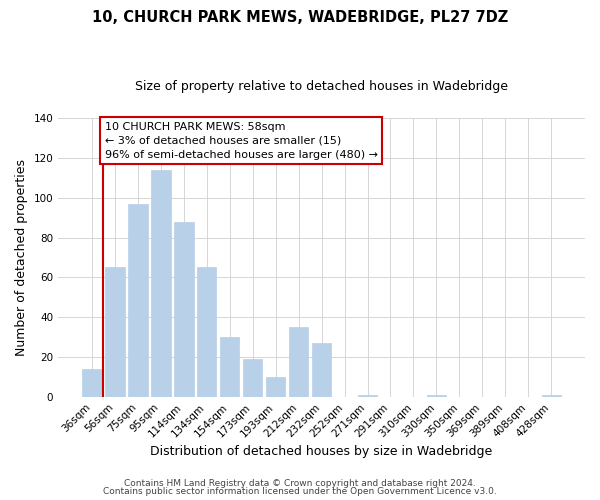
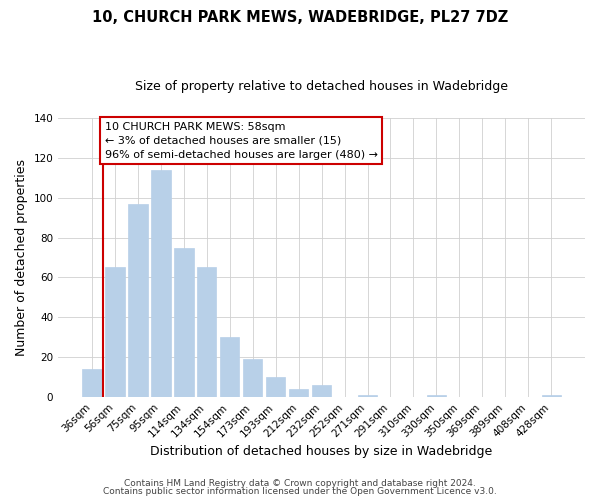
114sqm: 88 -> 75
212sqm: 35 -> 4
232sqm: 27 -> 6
